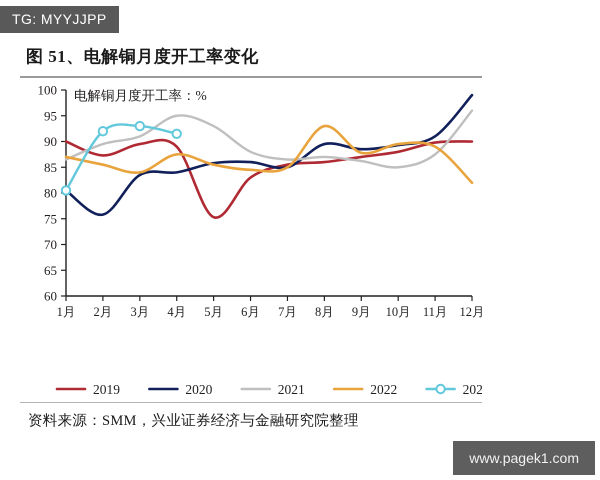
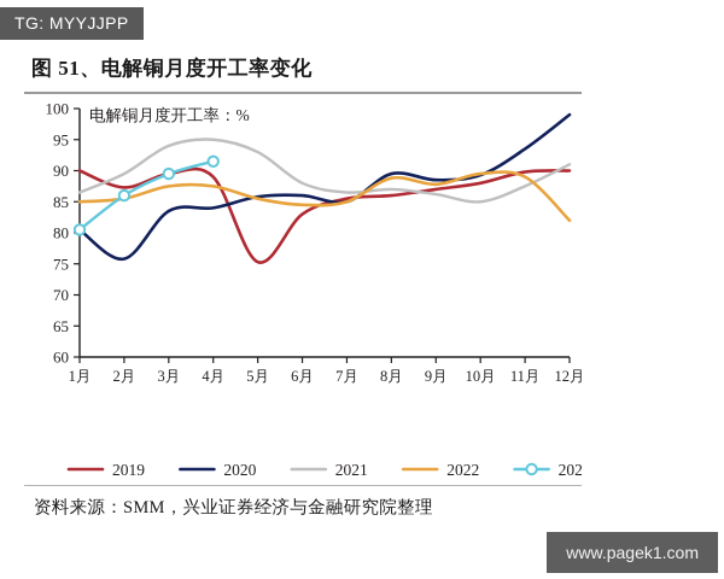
2022/1月: 87 -> 85
2023/2月: 92 -> 86
2021/3月: 91 -> 94
2022/3月: 84 -> 88
2023/3月: 93 -> 90
2022/8月: 93 -> 89
2020/11月: 91 -> 94
2021/12月: 96 -> 91
